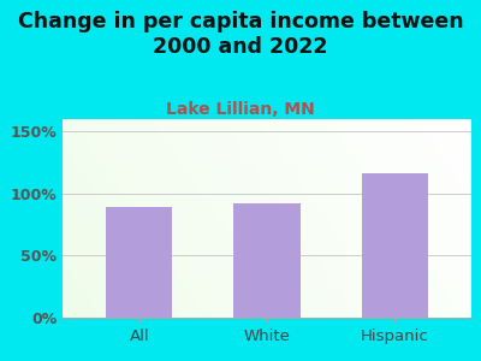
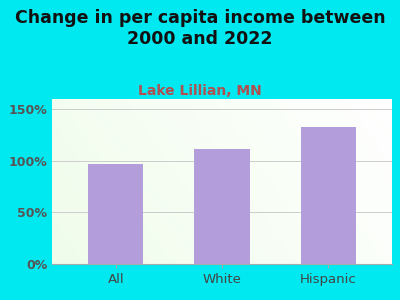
All: 89% -> 97%
White: 92% -> 112%
Hispanic: 116% -> 133%
